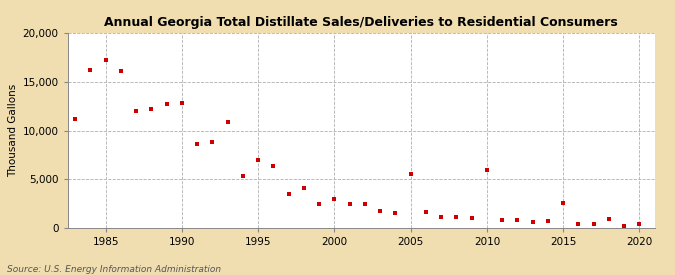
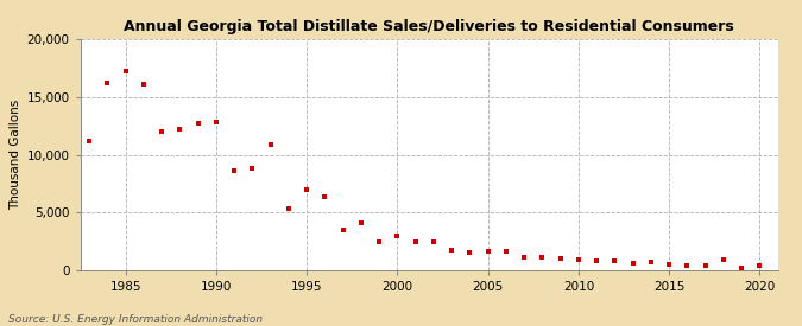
2005: 5,600 -> 1,700
2010: 6,000 -> 900
2015: 2,600 -> 500
